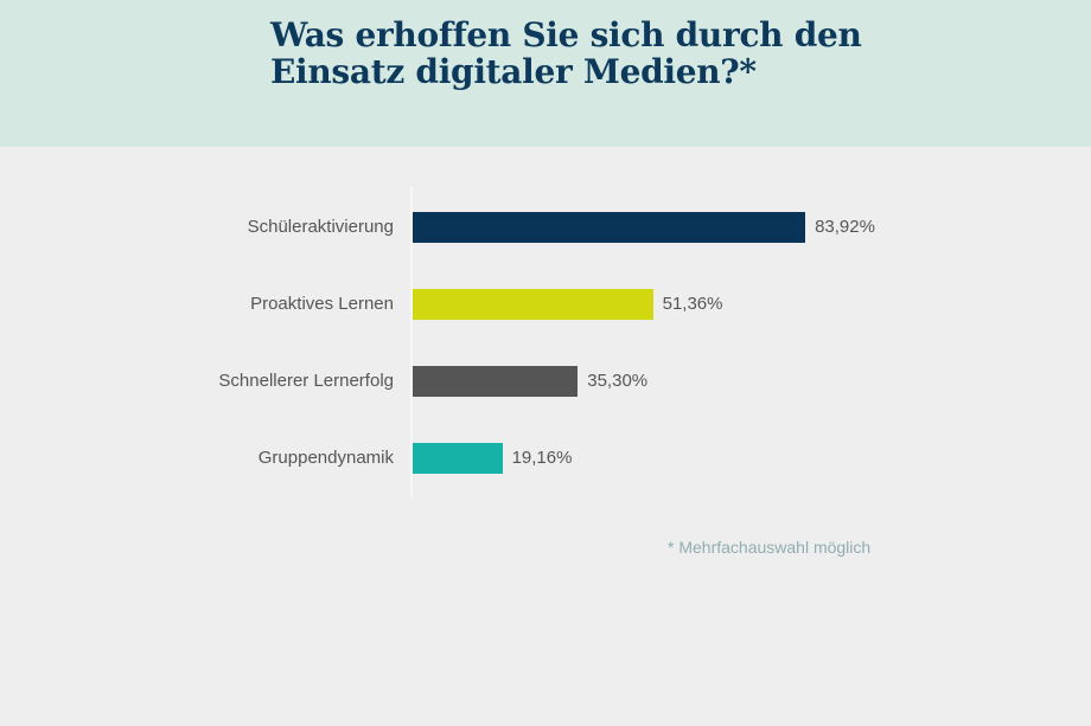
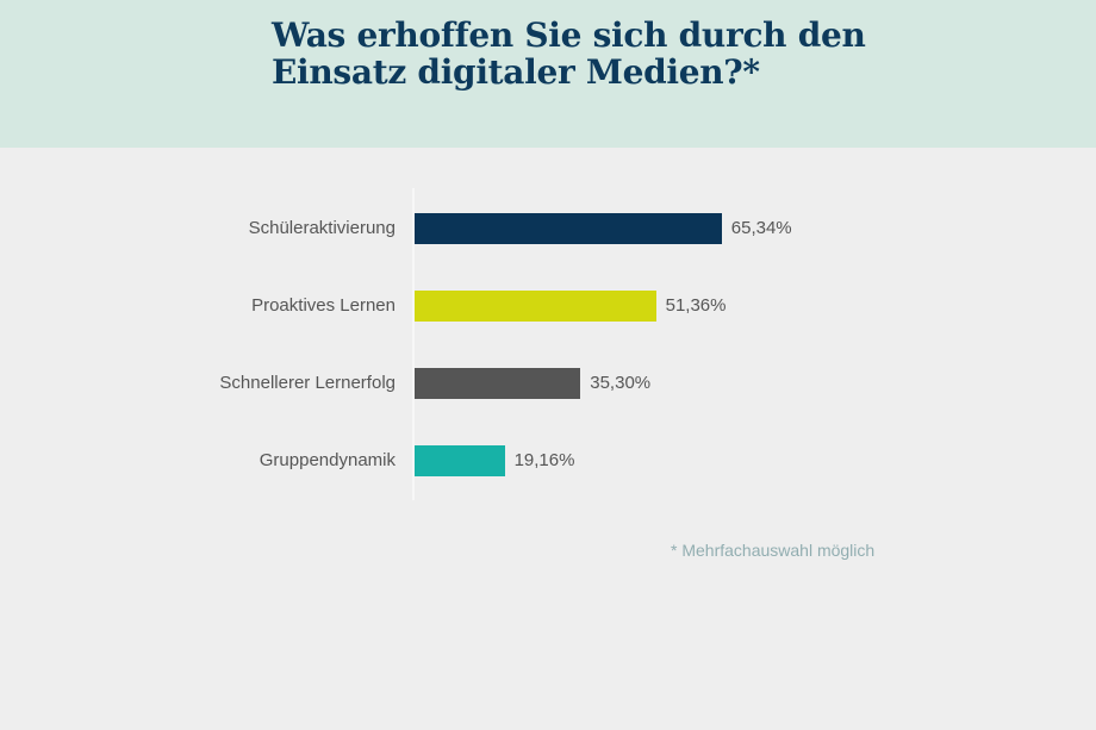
Schüleraktivierung: 83,92% -> 65,34%
